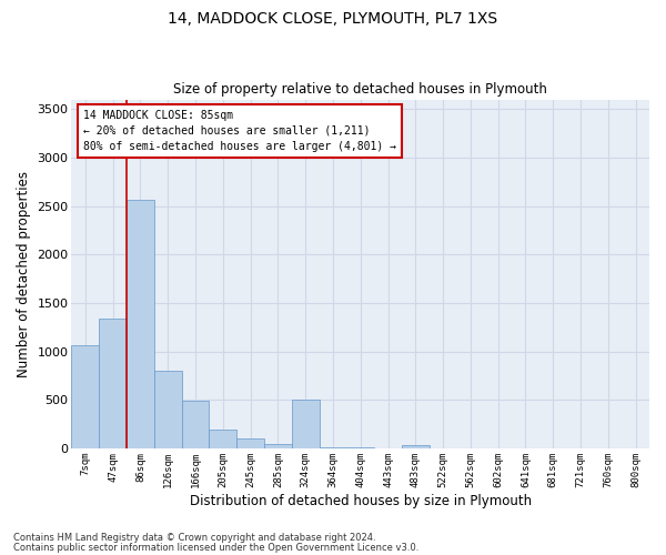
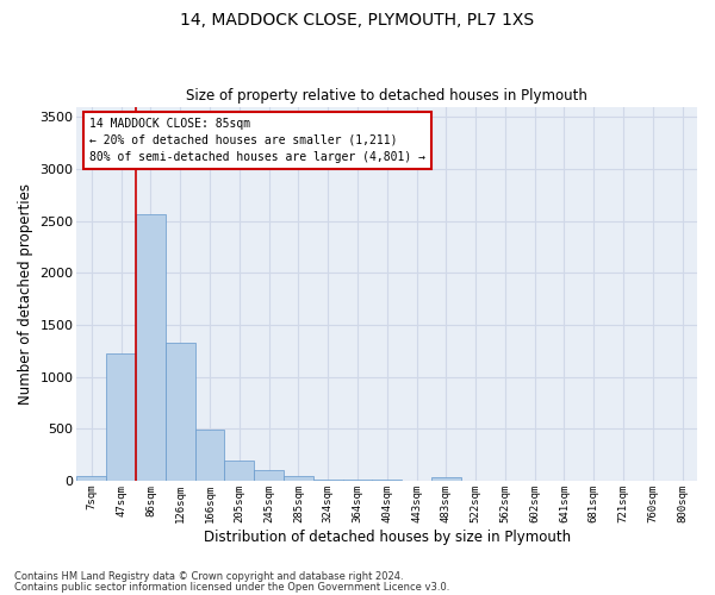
7sqm: 1060 -> 50
47sqm: 1340 -> 1220
126sqm: 800 -> 1330
324sqm: 500 -> 20
